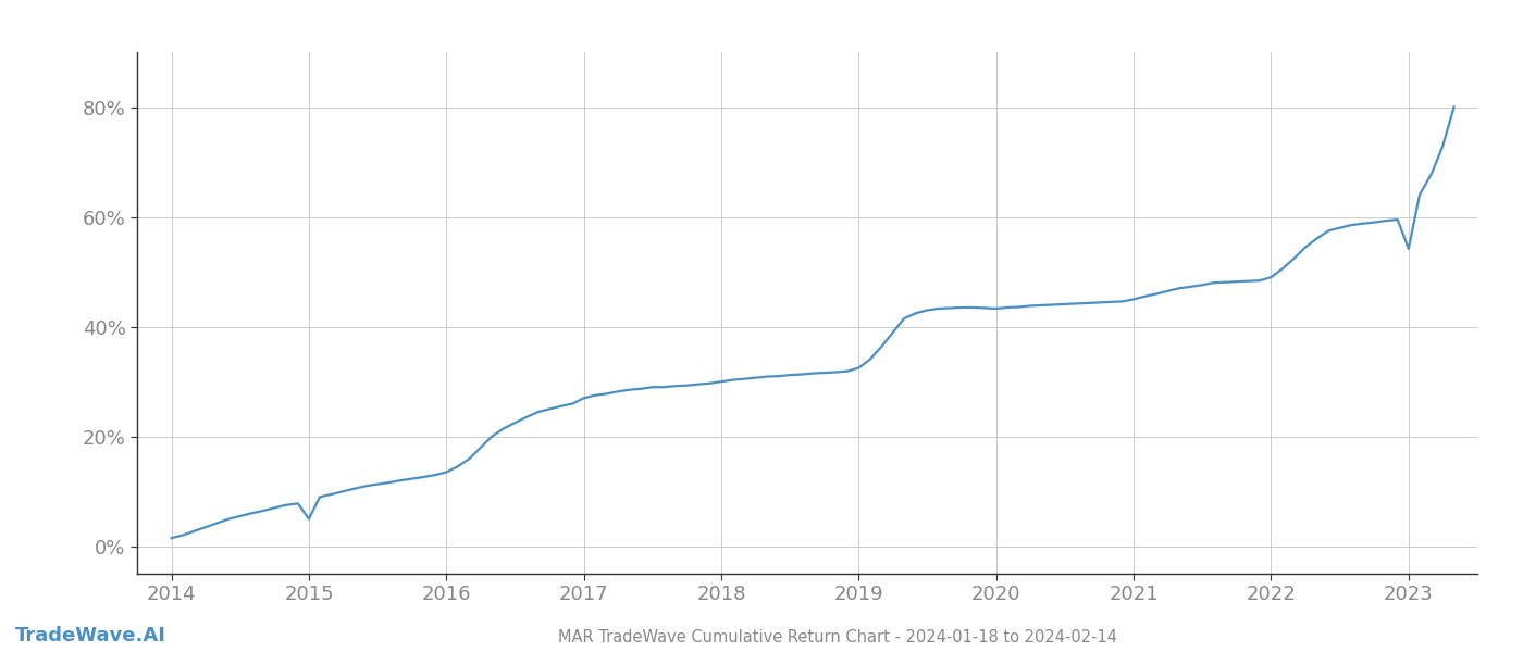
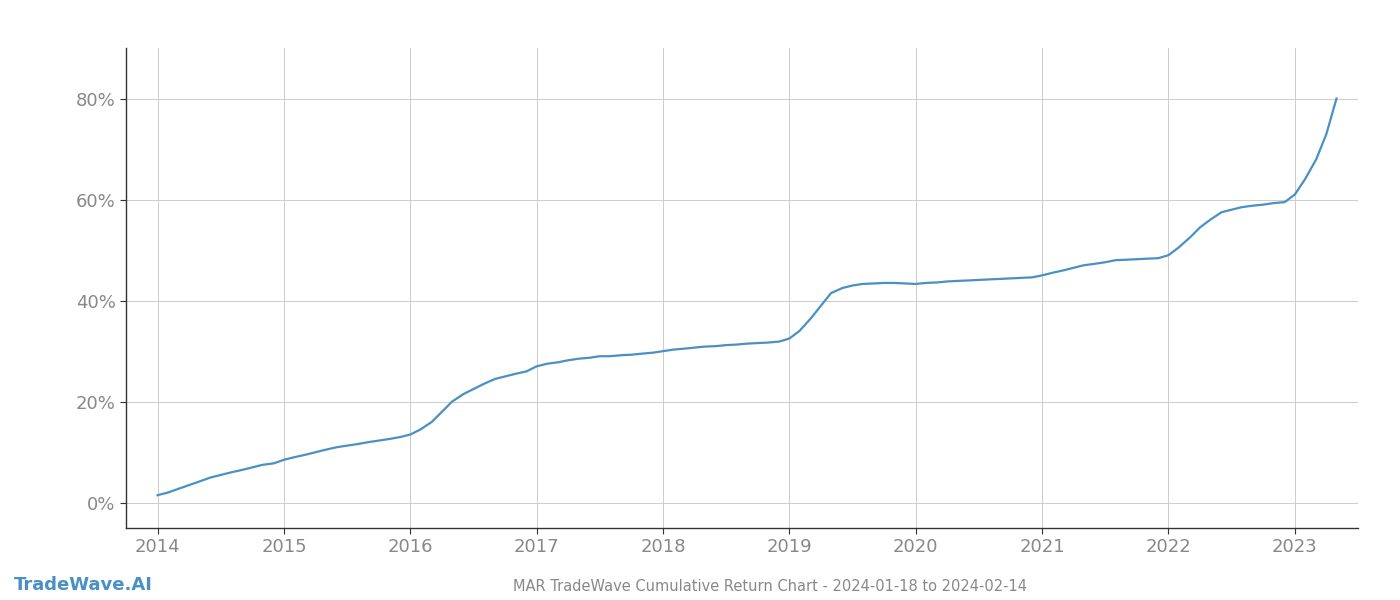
2015: 5.0% -> 8.5%
2023: 54.2% -> 61.0%
